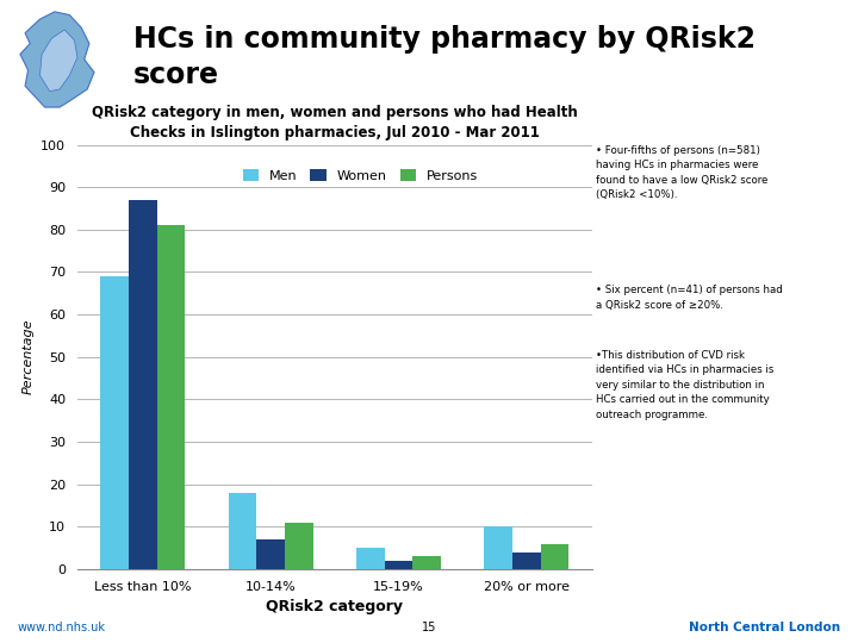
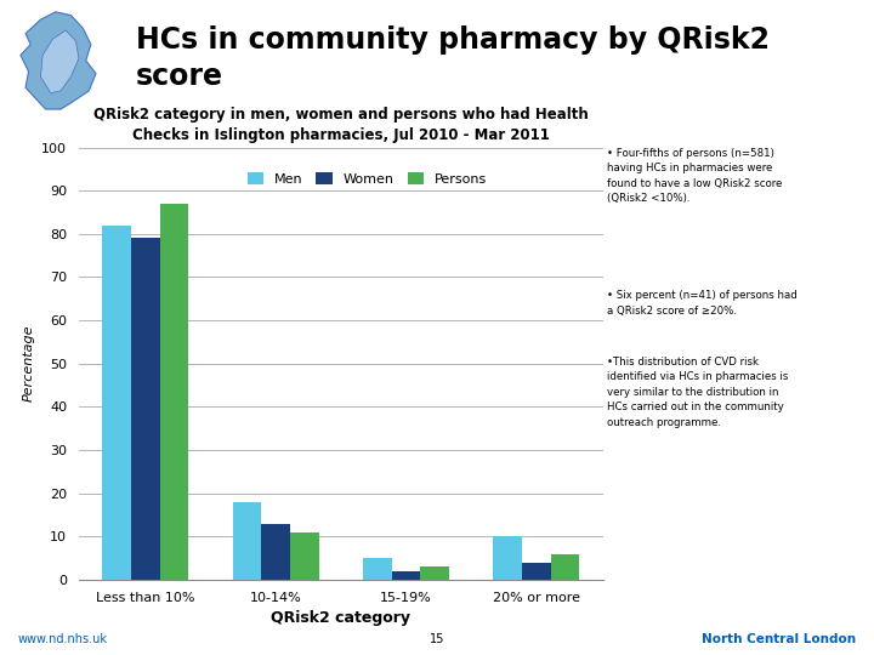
Men/Less than 10%: 69 -> 82
Women/Less than 10%: 87 -> 79
Persons/Less than 10%: 81 -> 87
Women/10-14%: 7 -> 13
